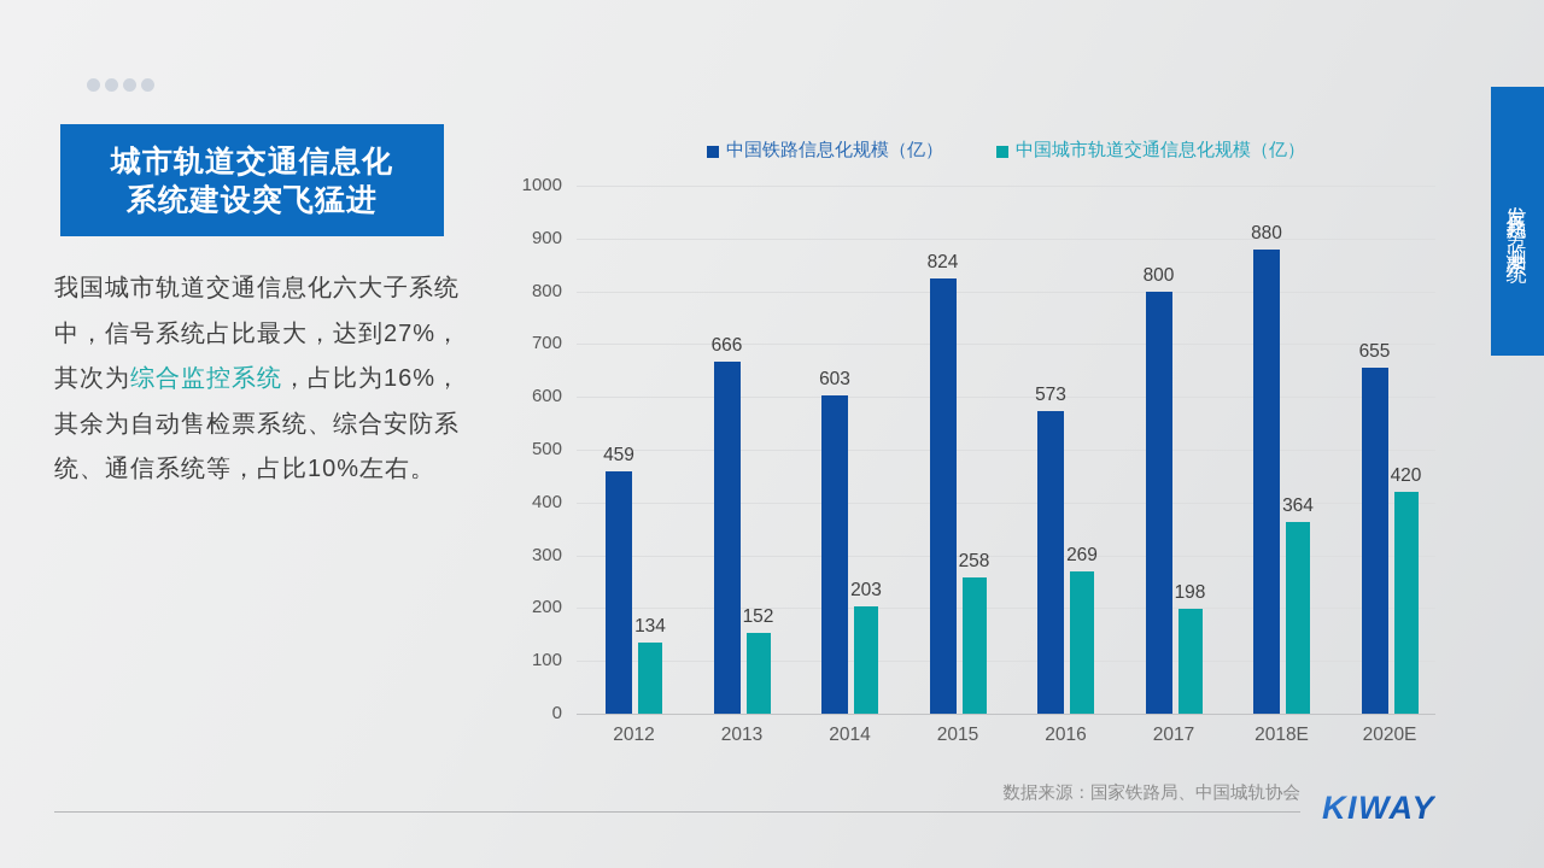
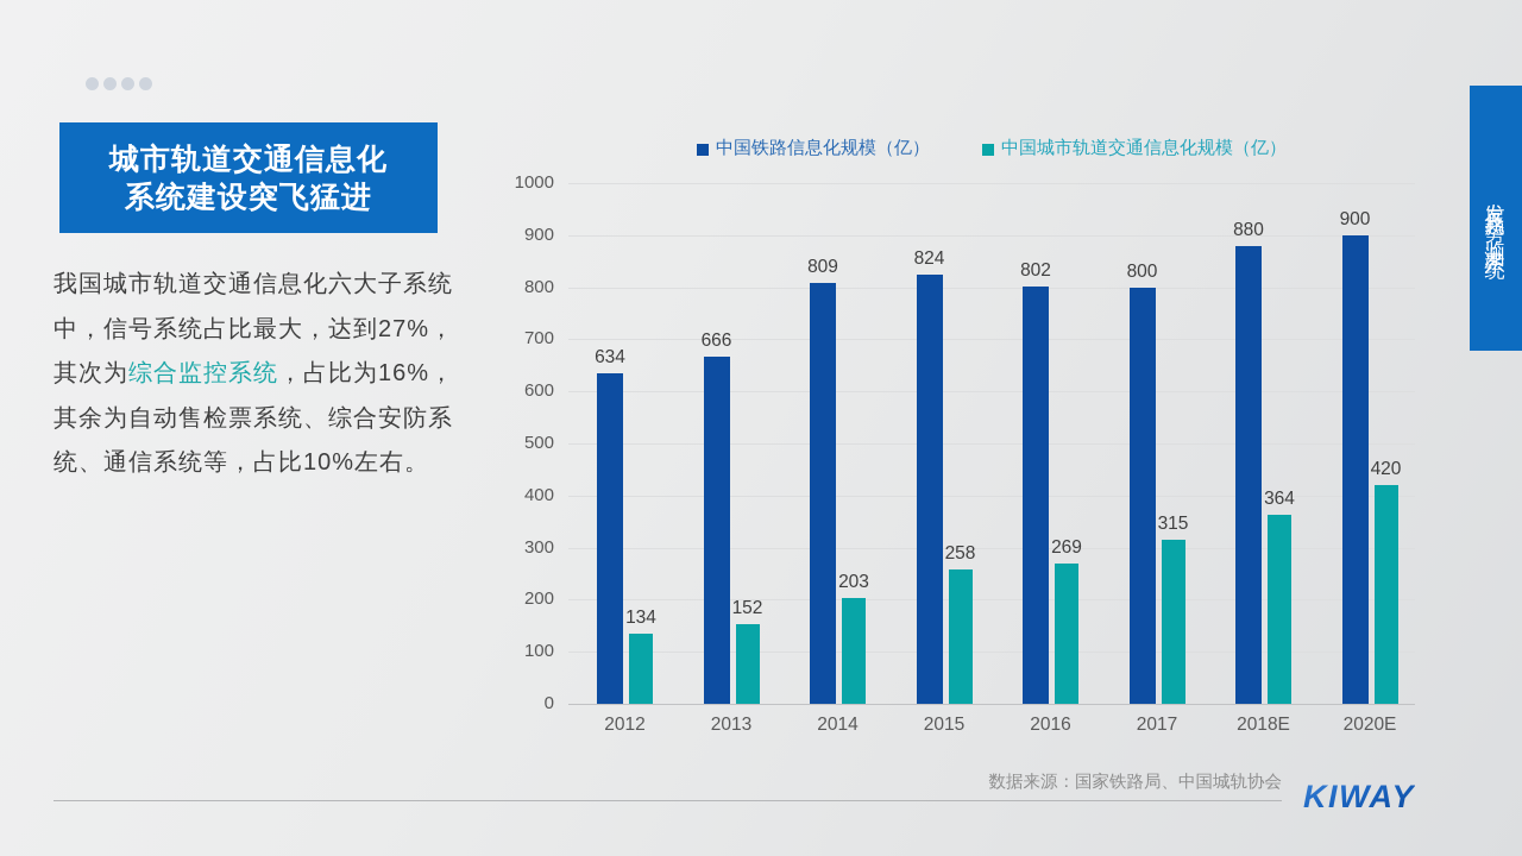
中国铁路信息化规模（亿）/2012: 459 -> 634
中国铁路信息化规模（亿）/2014: 603 -> 809
中国铁路信息化规模（亿）/2016: 573 -> 802
中国城市轨道交通信息化规模（亿）/2017: 198 -> 315
中国铁路信息化规模（亿）/2020E: 655 -> 900
